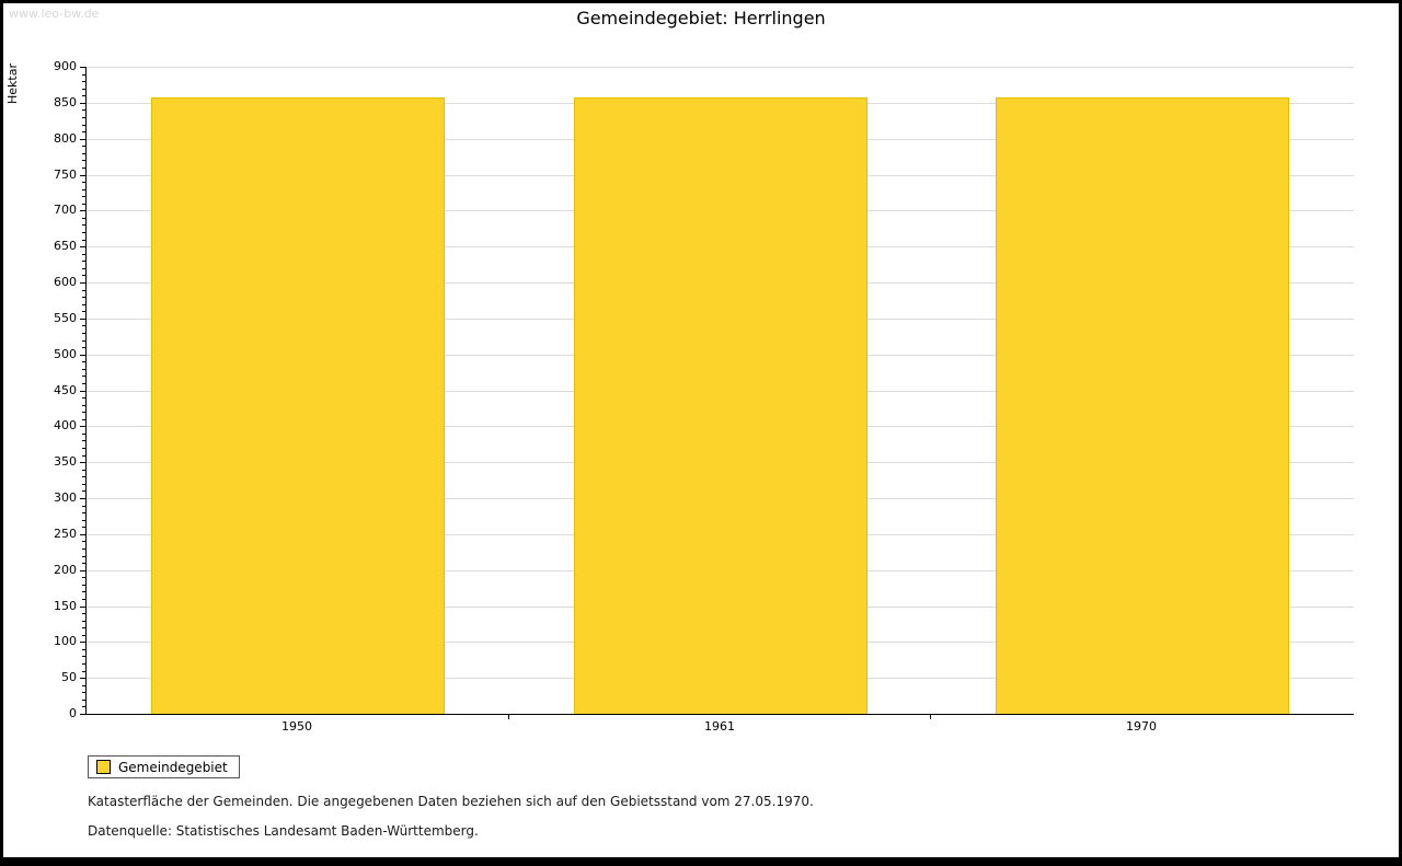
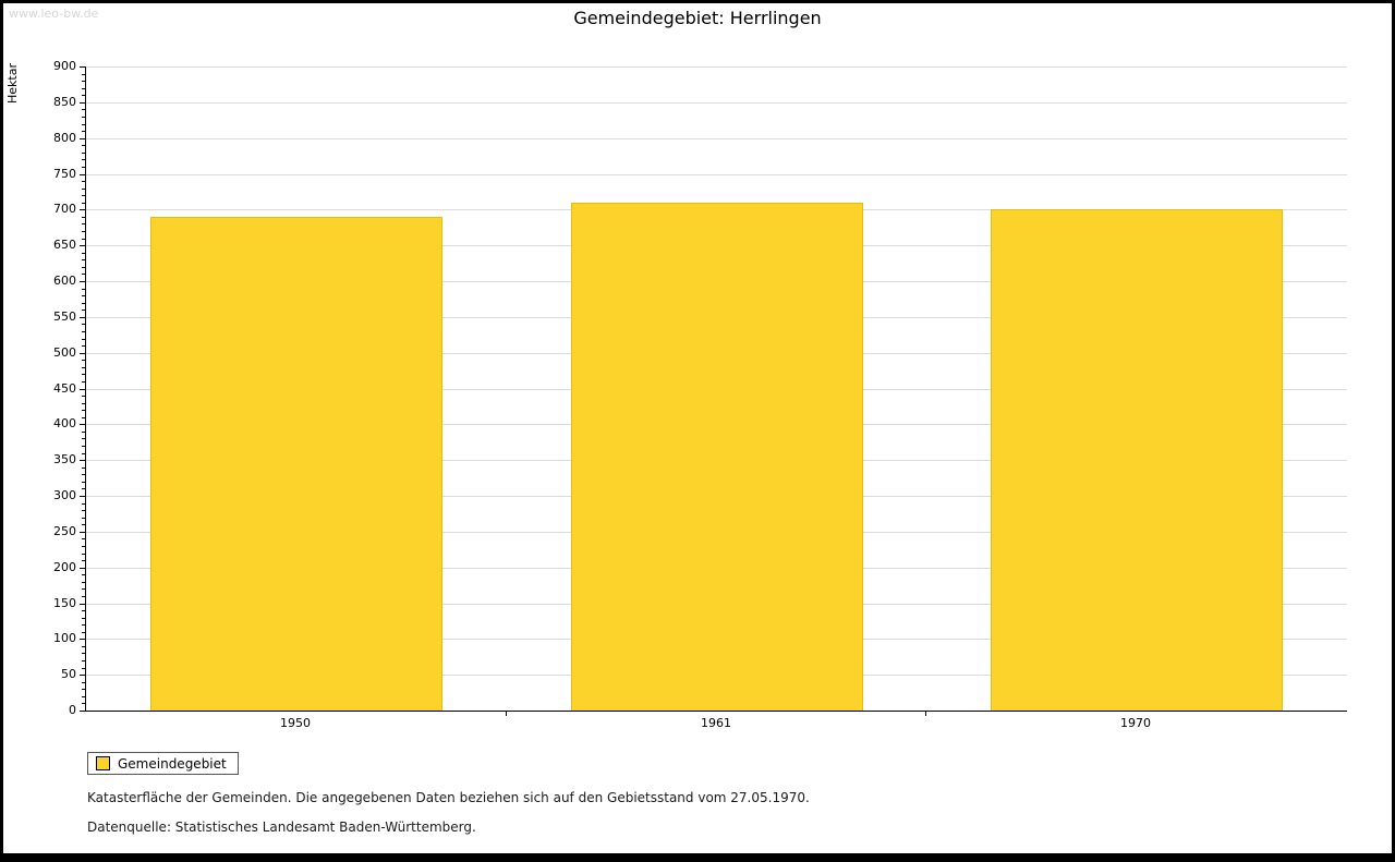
1950: 860 -> 690
1961: 860 -> 710
1970: 860 -> 700
